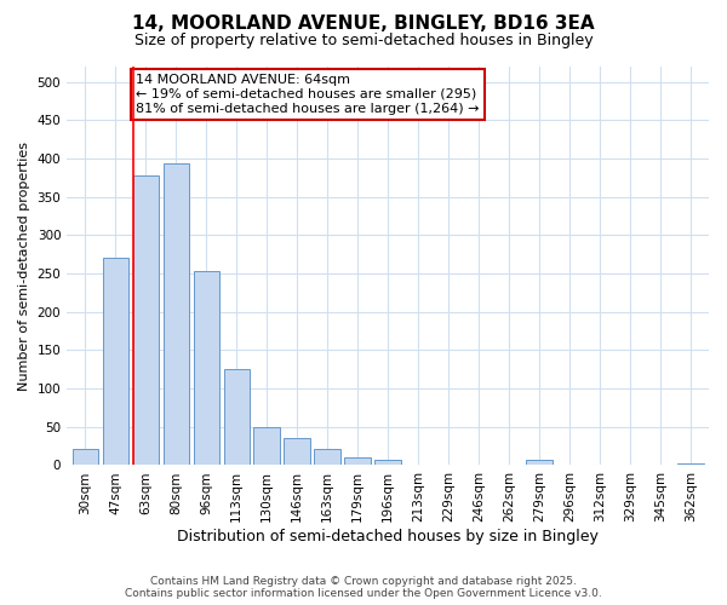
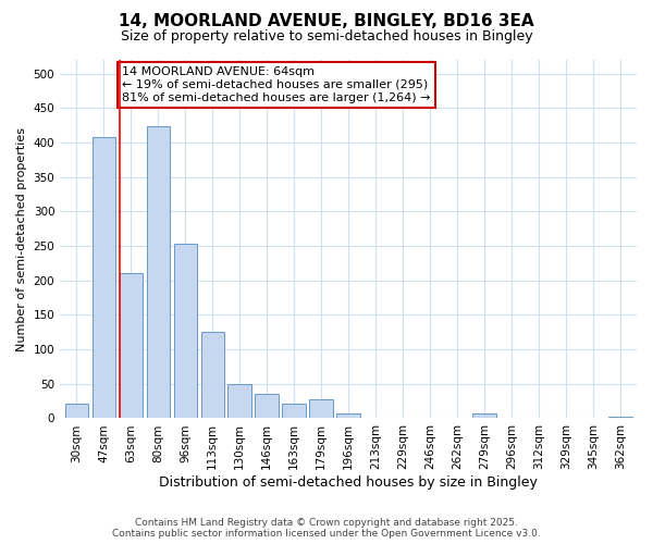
47sqm: 270 -> 408
63sqm: 378 -> 210
80sqm: 394 -> 424
179sqm: 10 -> 28
